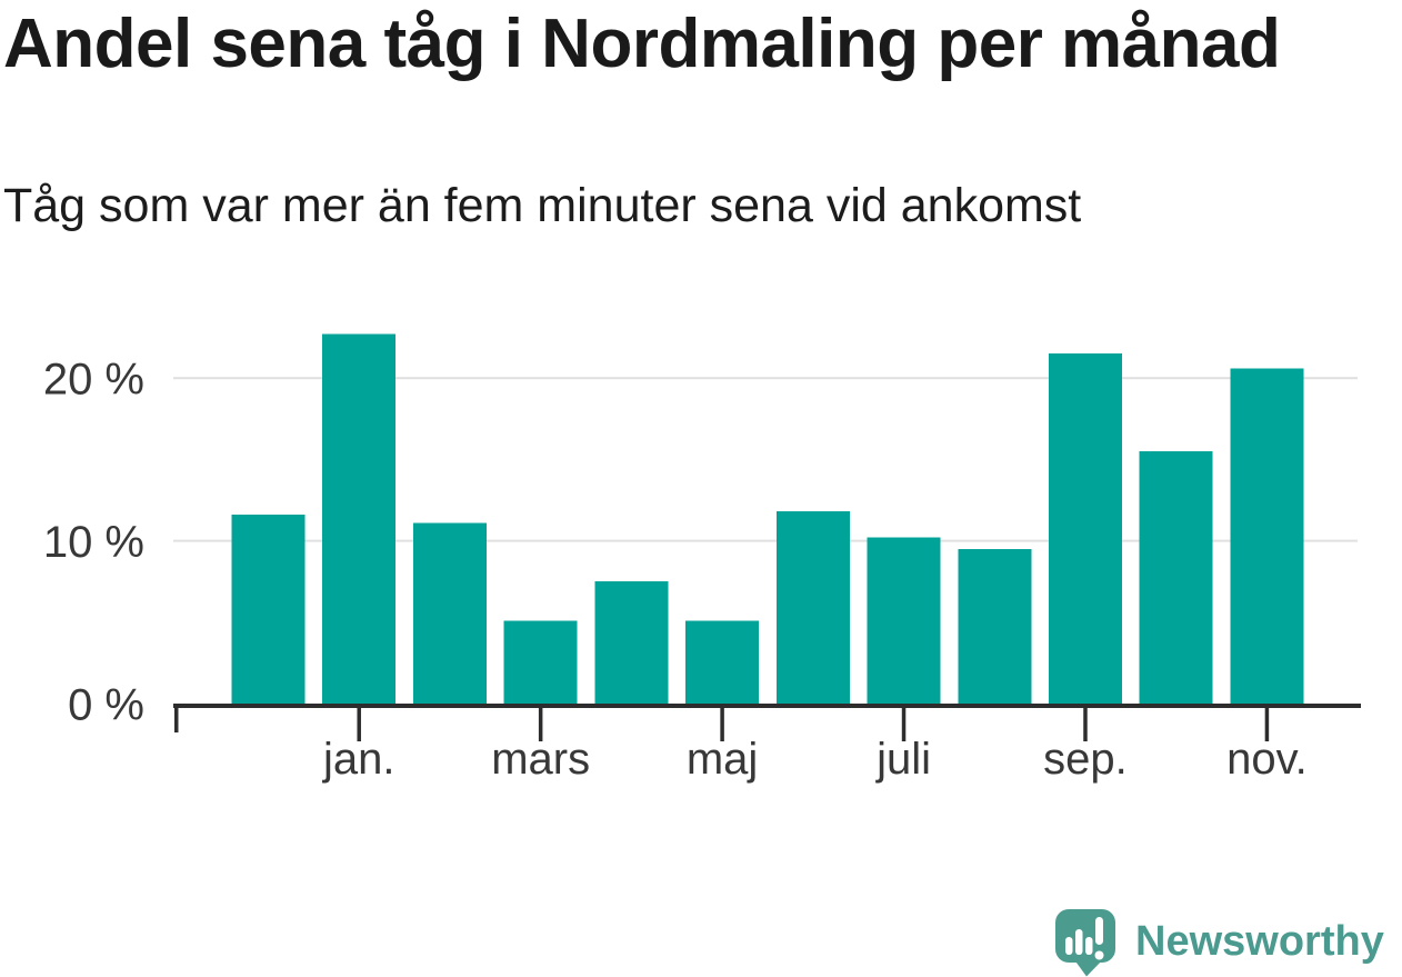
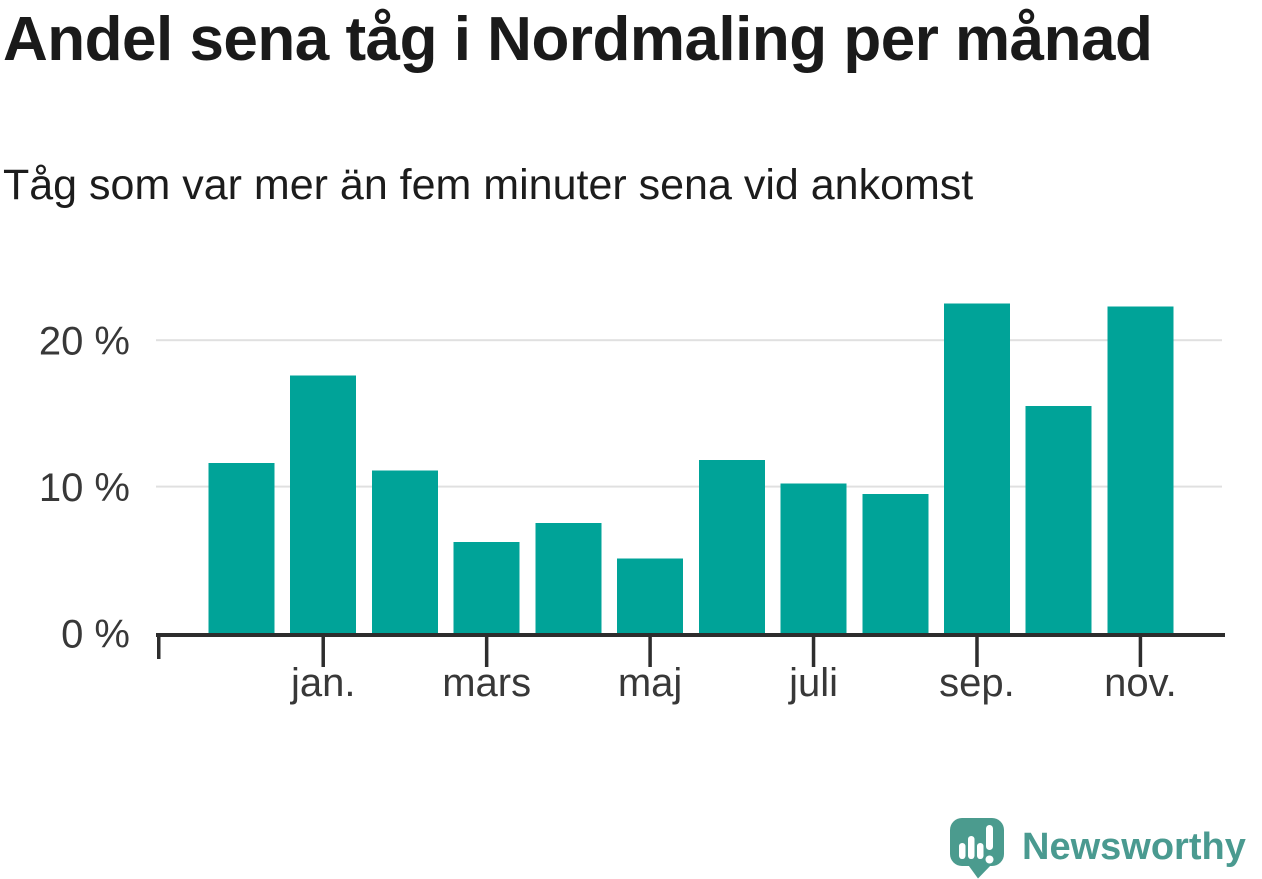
jan.: 22.7% -> 17.6%
mars: 5.1% -> 6.2%
sep.: 21.5% -> 22.5%
nov.: 20.6% -> 22.3%
